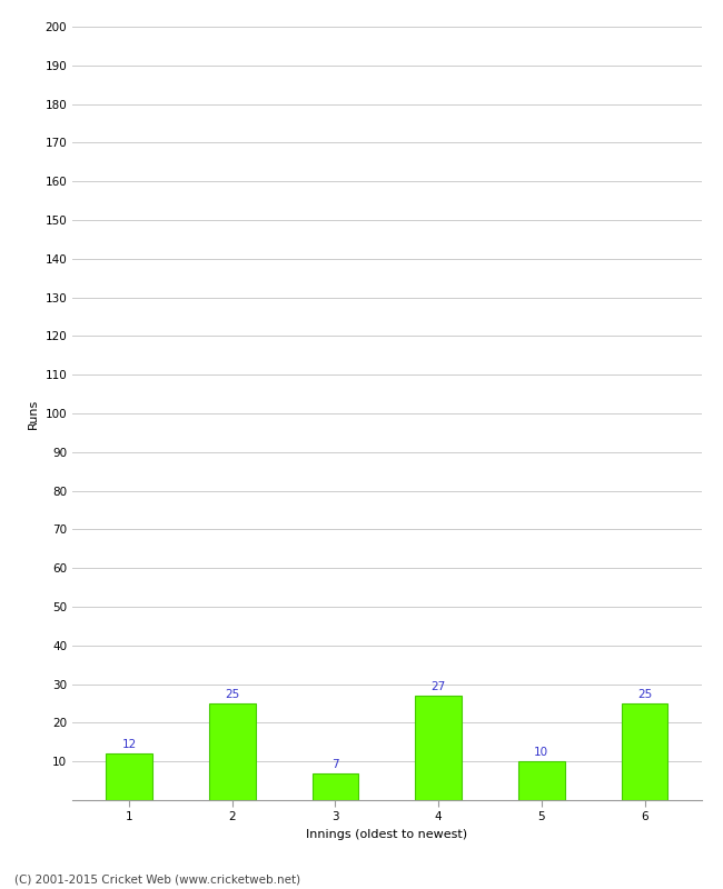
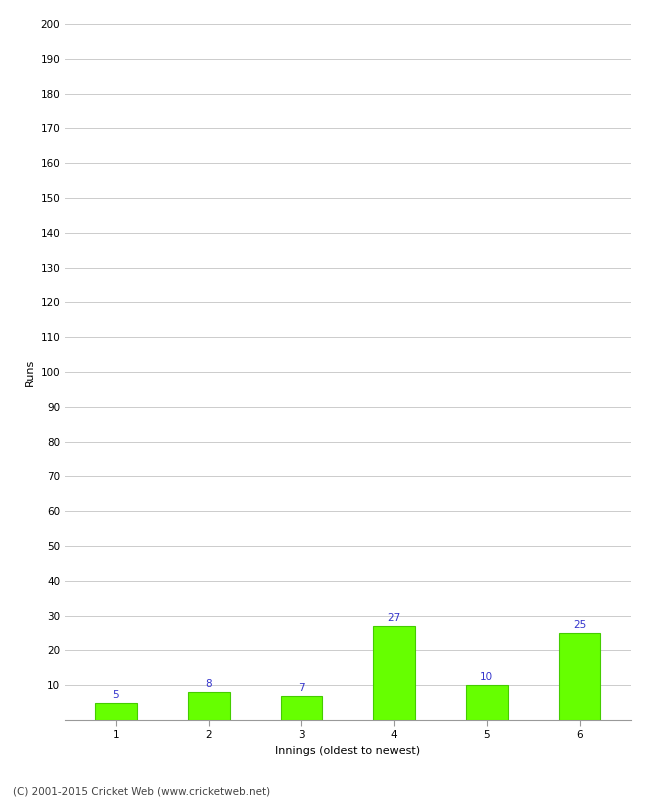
1: 12 -> 5
2: 25 -> 8
